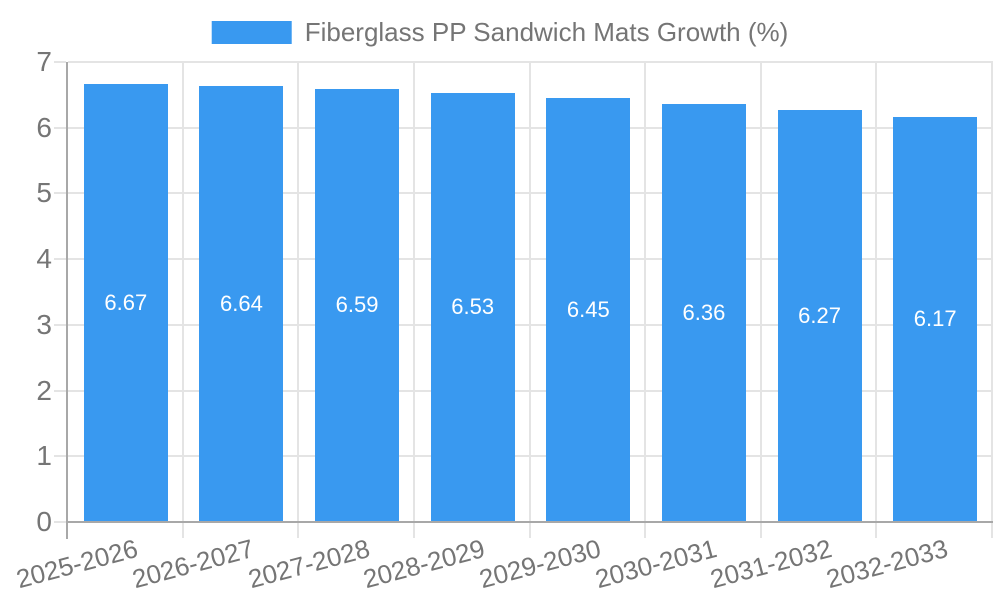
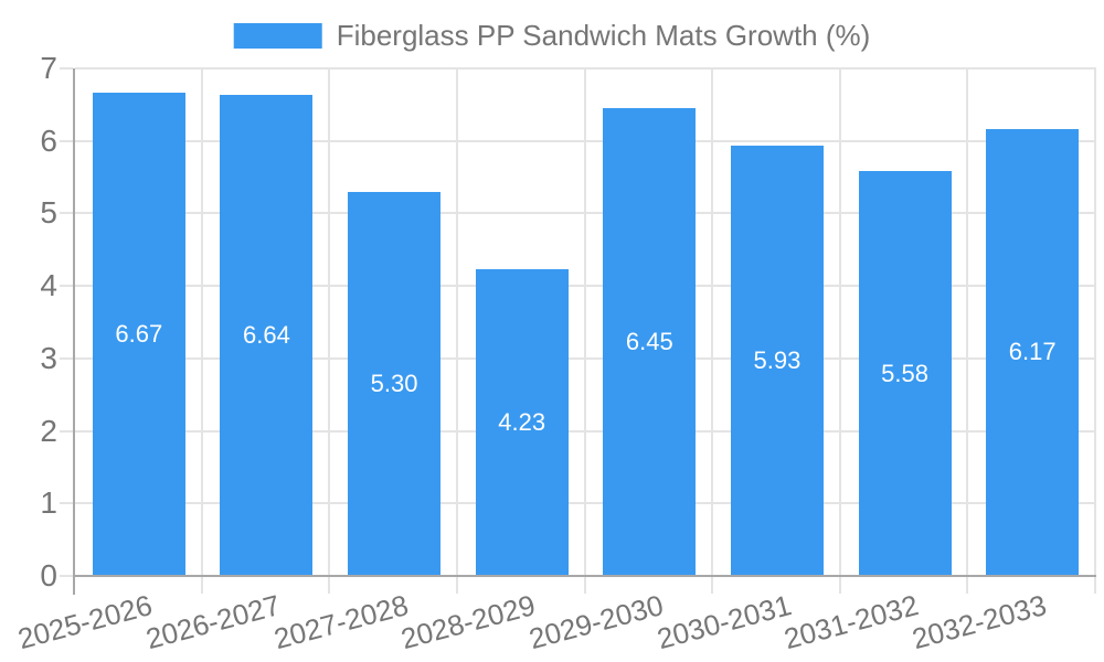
2027-2028: 6.59 -> 5.30
2028-2029: 6.53 -> 4.23
2030-2031: 6.36 -> 5.93
2031-2032: 6.27 -> 5.58
